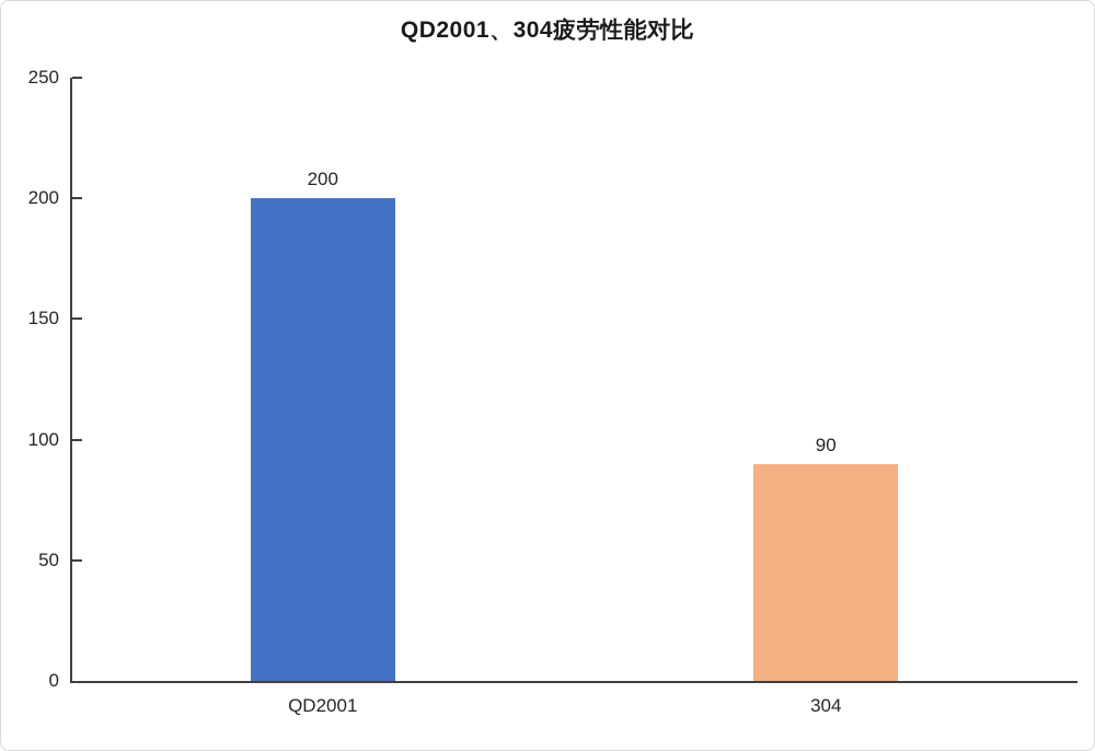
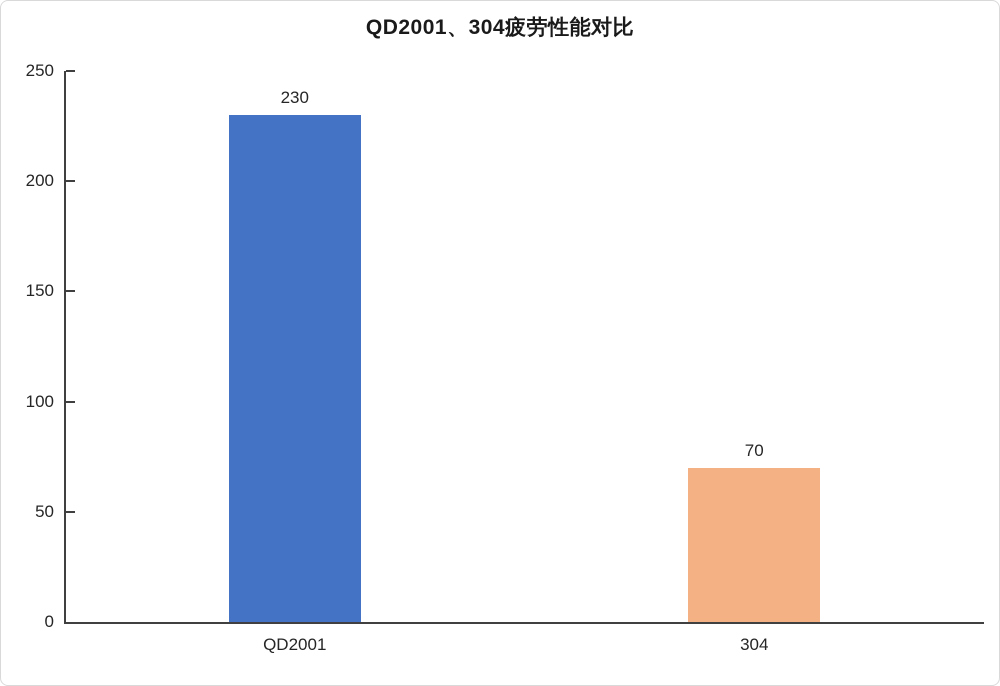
QD2001: 200 -> 230
304: 90 -> 70
